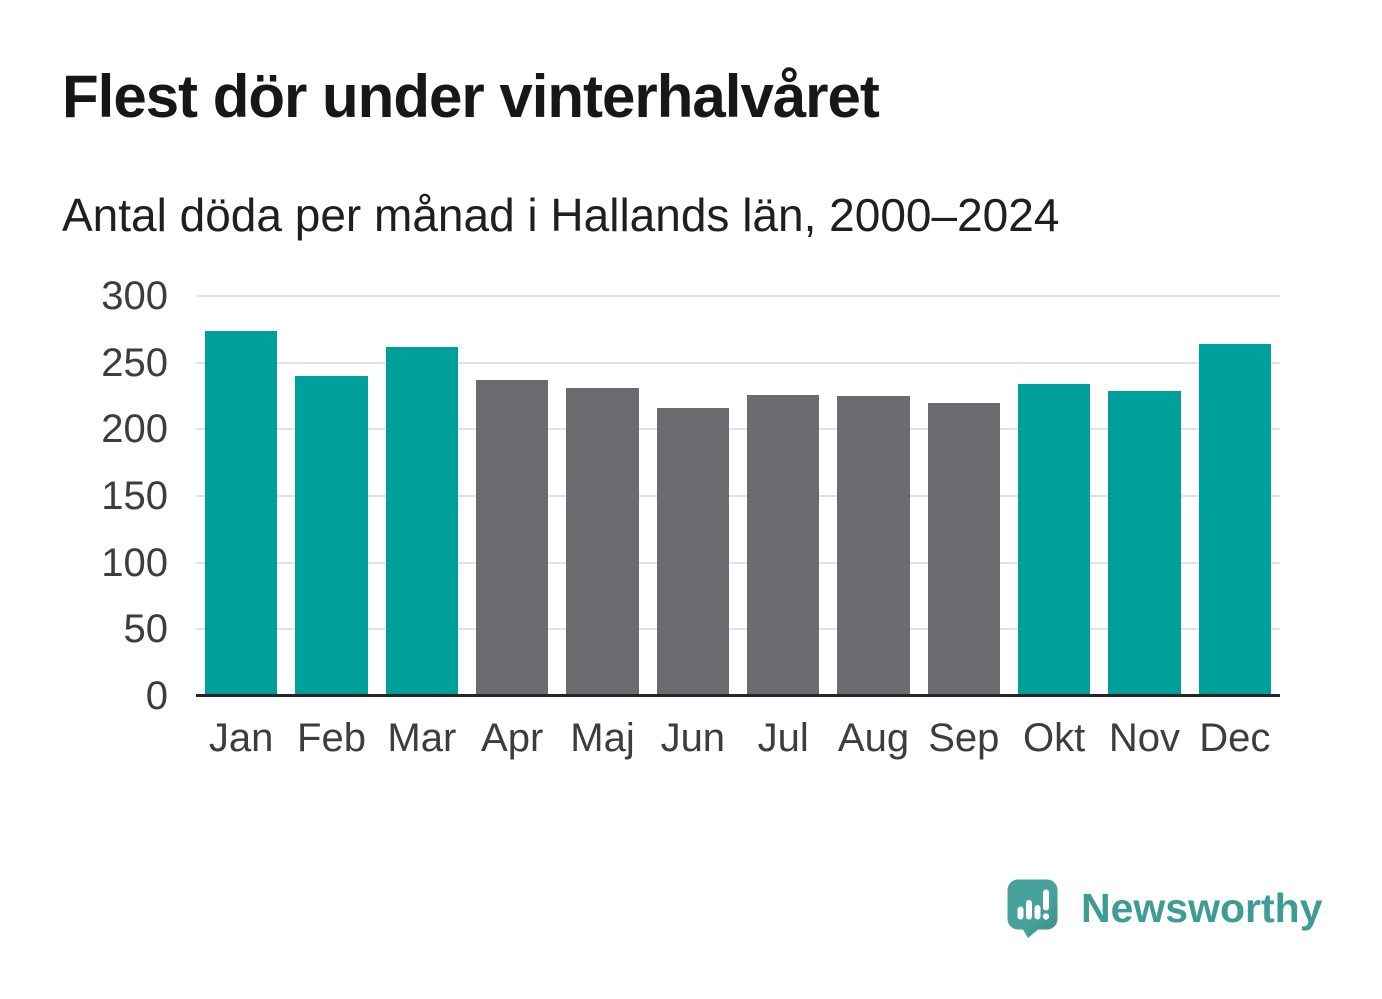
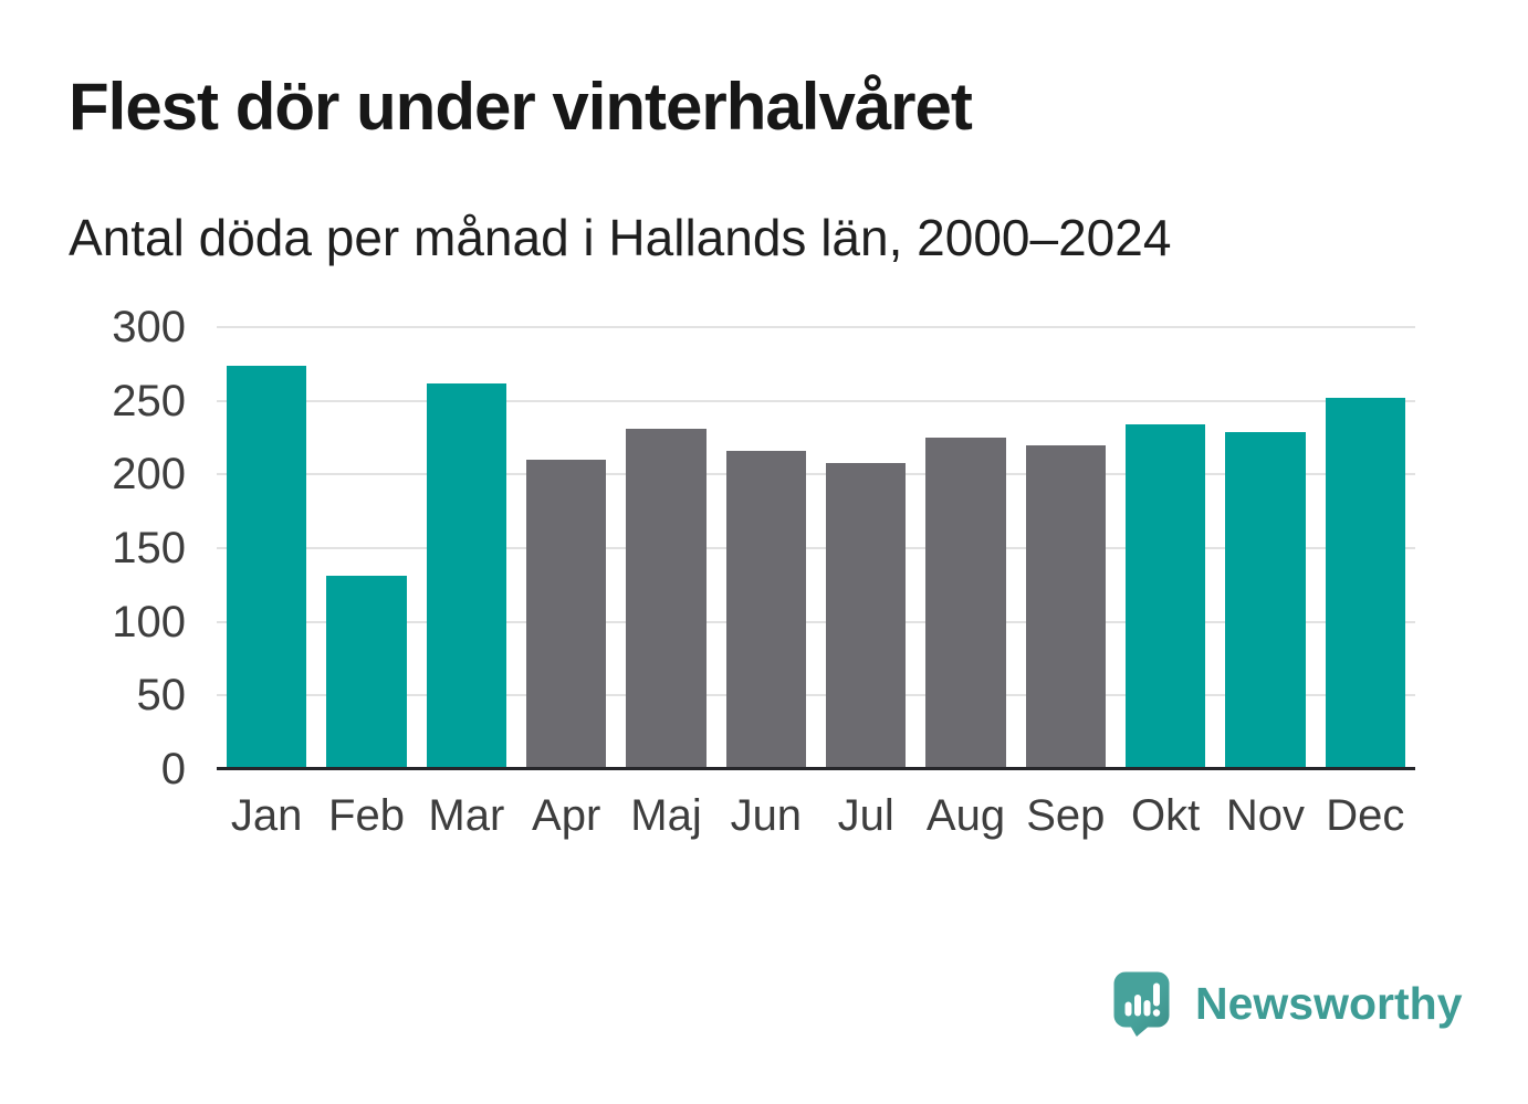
Feb: 240 -> 131
Apr: 237 -> 210
Jul: 226 -> 208
Dec: 264 -> 252
